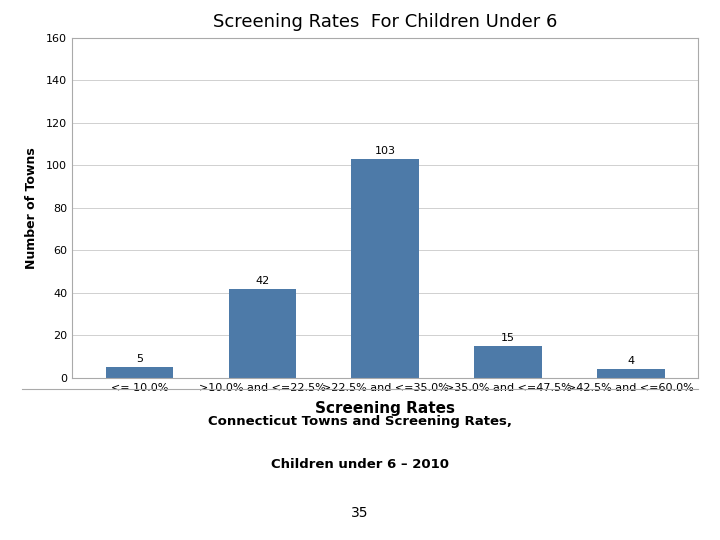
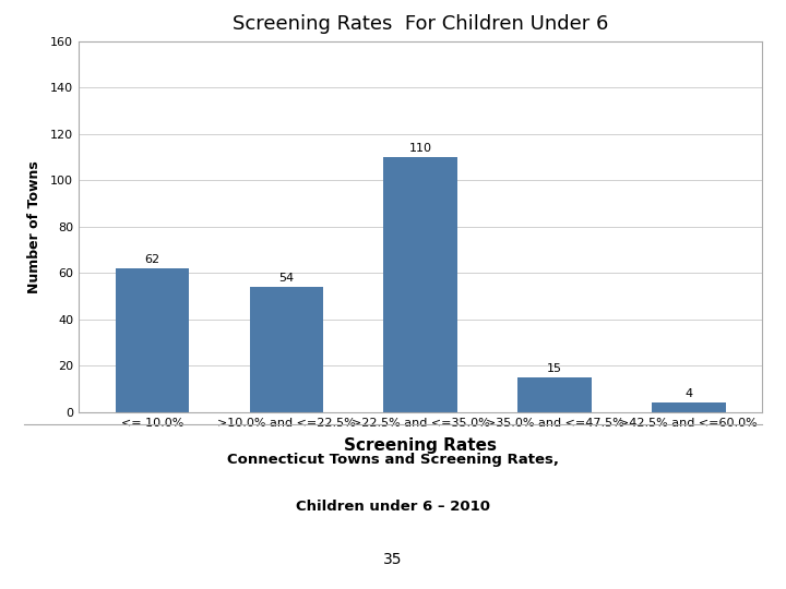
<= 10.0%: 5 -> 62
>10.0% and <=22.5%: 42 -> 54
>22.5% and <=35.0%: 103 -> 110
